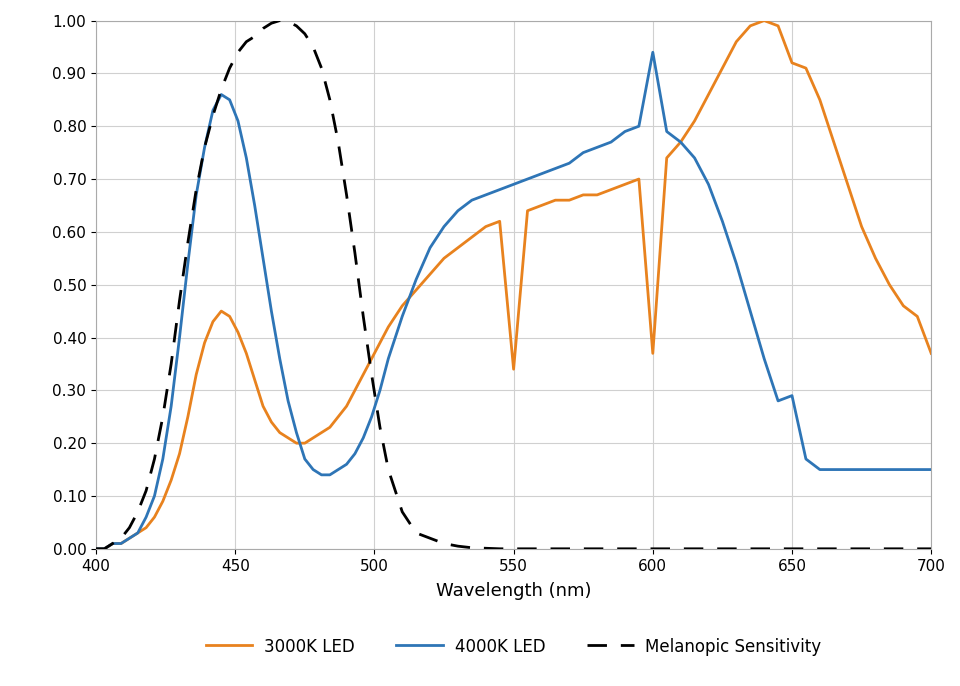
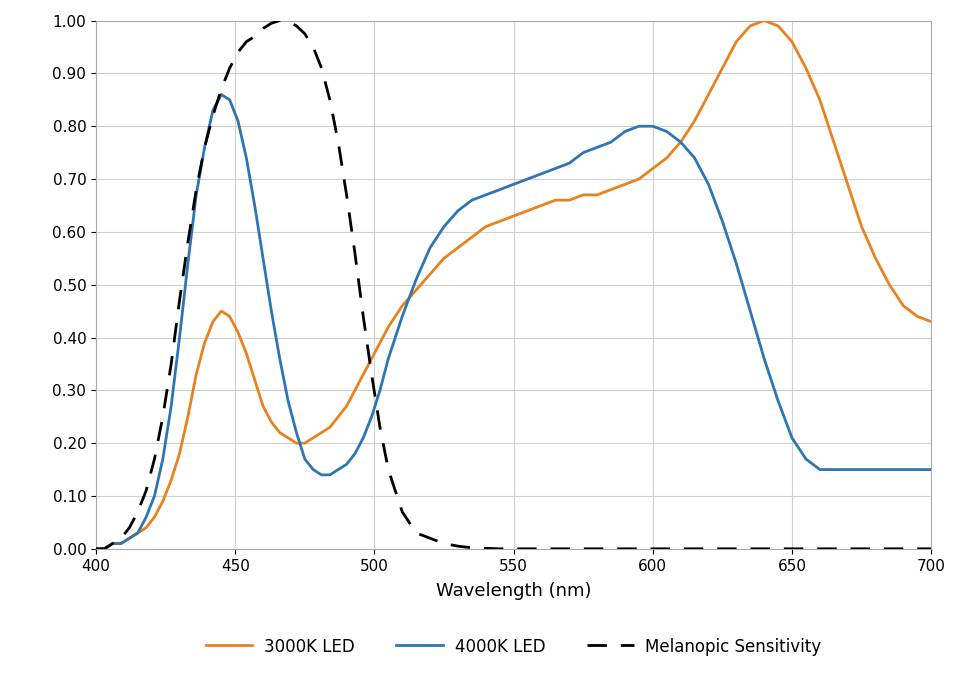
3000K LED/550: 0.34 -> 0.63
3000K LED/600: 0.37 -> 0.72
4000K LED/600: 0.94 -> 0.80
3000K LED/650: 0.92 -> 0.96
4000K LED/650: 0.29 -> 0.21
3000K LED/700: 0.37 -> 0.43
